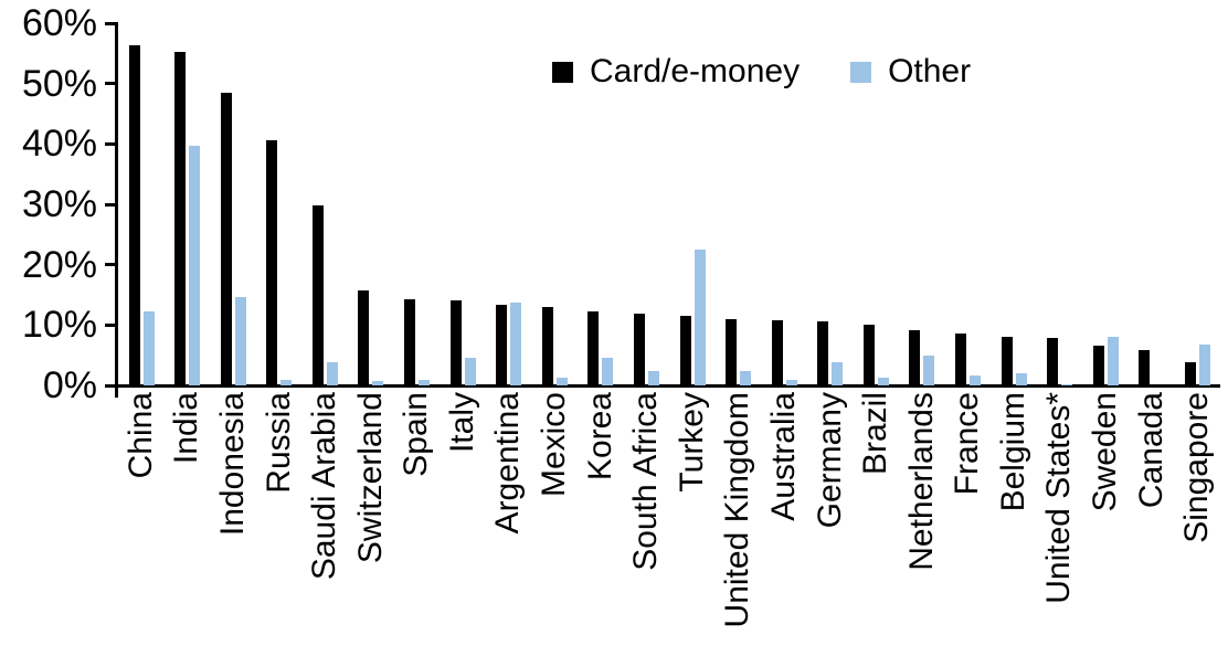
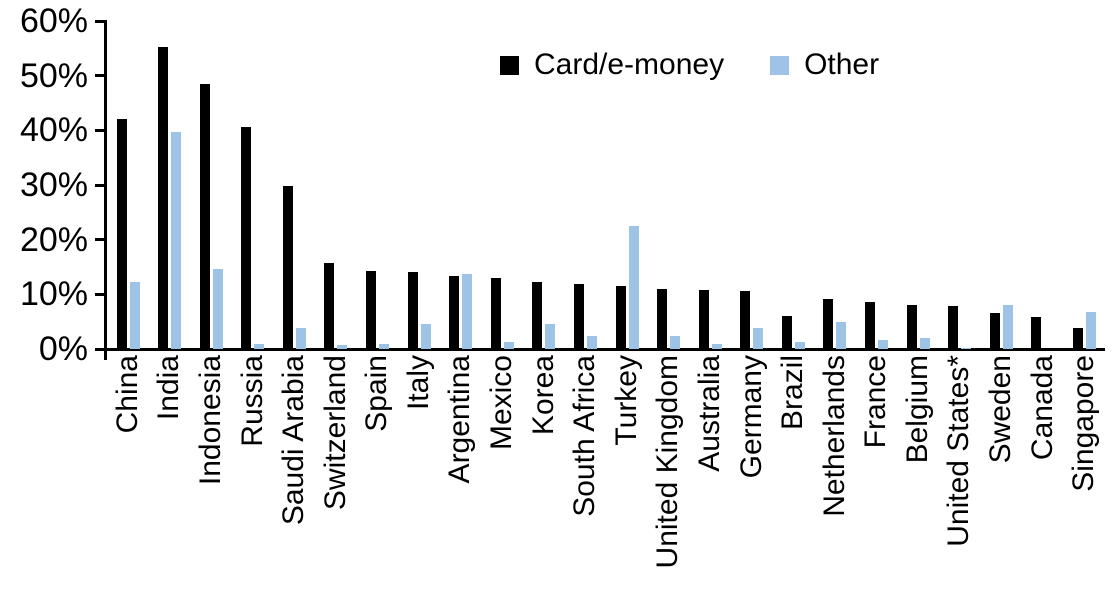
Card/e-money/China: 56% -> 42%
Card/e-money/Brazil: 10% -> 6%
